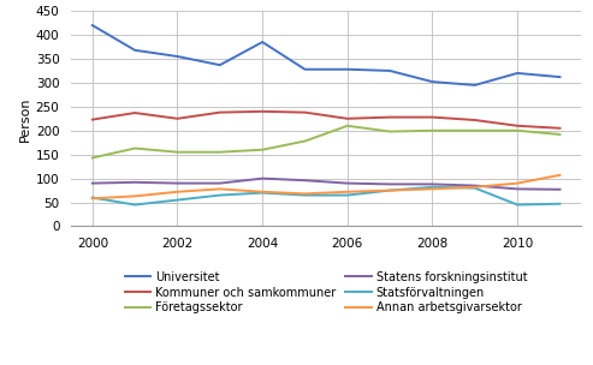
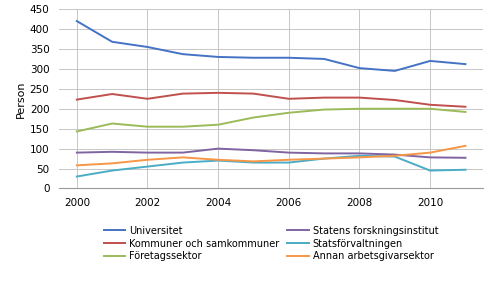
Statsförvaltningen/2000: 60 -> 30
Universitet/2004: 385 -> 330
Företagssektor/2006: 210 -> 190
